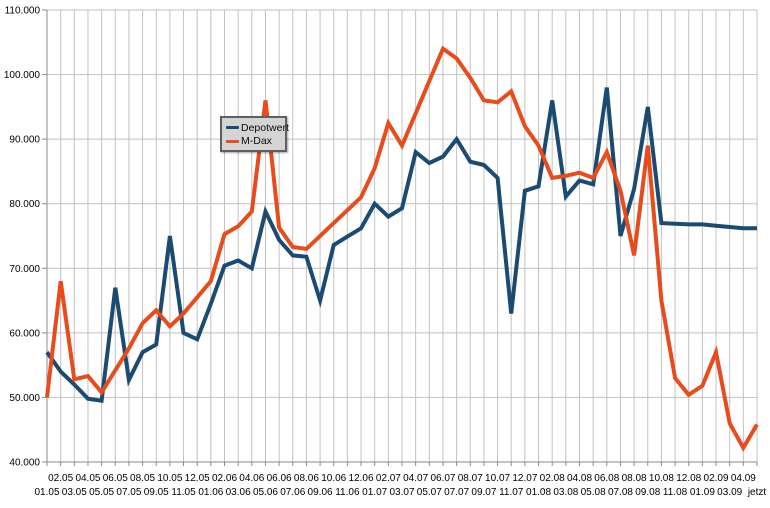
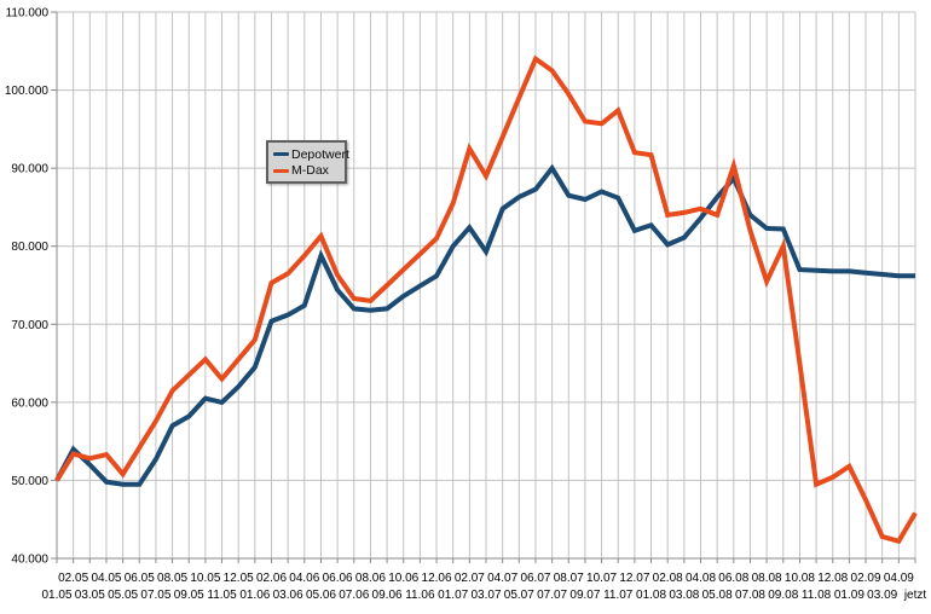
Depotwert/01.05: 57000 -> 50000
M-Dax/02.05: 68000 -> 53000
Depotwert/06.05: 67000 -> 50000
Depotwert/10.05: 75000 -> 60000
M-Dax/10.05: 61000 -> 66000
Depotwert/12.05: 59000 -> 62000
Depotwert/04.06: 70000 -> 72000
M-Dax/05.06: 96000 -> 81000
Depotwert/09.06: 65000 -> 72000
Depotwert/02.07: 78000 -> 82000
Depotwert/04.07: 88000 -> 85000
Depotwert/10.07: 84000 -> 87000
Depotwert/11.07: 63000 -> 86000
M-Dax/01.08: 89000 -> 92000
Depotwert/02.08: 96000 -> 80000
Depotwert/05.08: 83000 -> 86000
Depotwert/06.08: 98000 -> 89000
M-Dax/06.08: 88000 -> 90000
Depotwert/07.08: 75000 -> 84000
M-Dax/08.08: 72000 -> 76000
Depotwert/09.08: 95000 -> 82000
M-Dax/09.08: 89000 -> 80000
M-Dax/11.08: 53000 -> 50000
M-Dax/02.09: 57000 -> 48000
M-Dax/03.09: 46000 -> 43000
